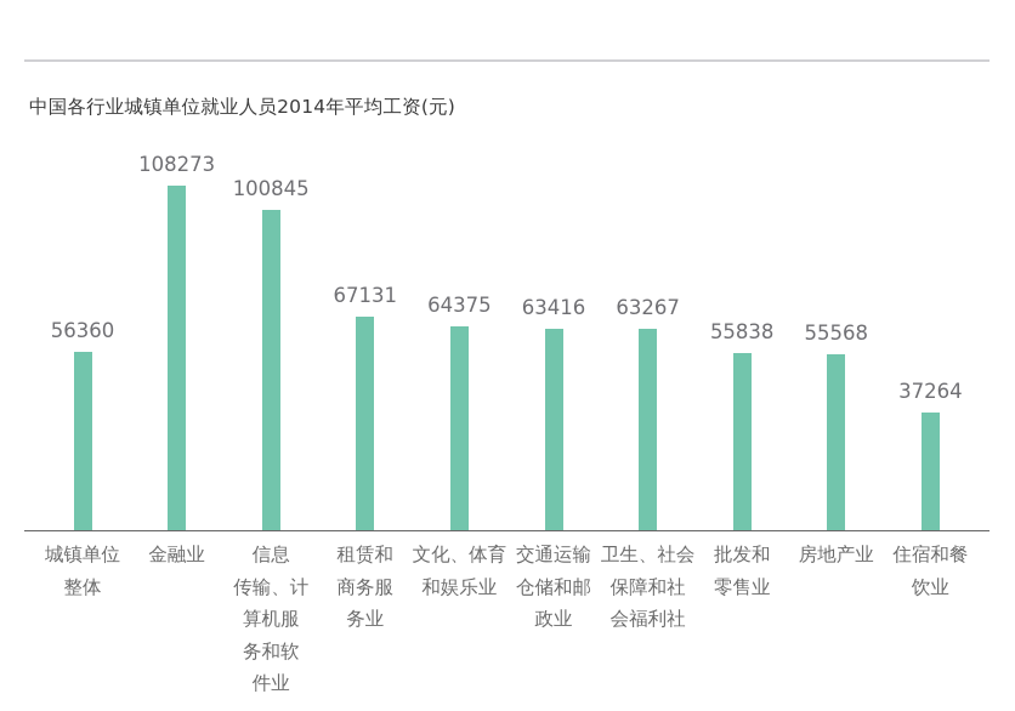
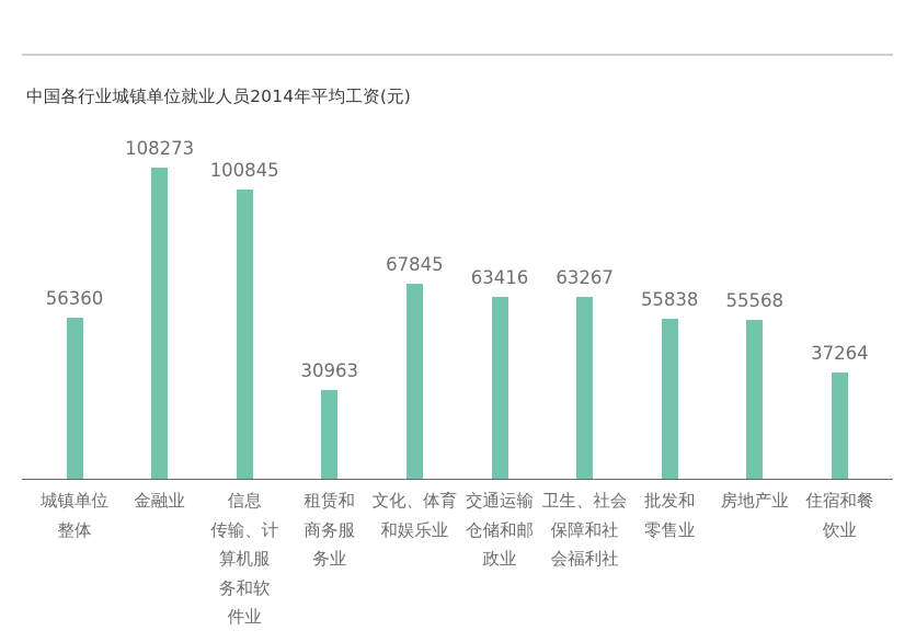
租赁和商务服务业: 67131 -> 30963
文化、体育和娱乐业: 64375 -> 67845
